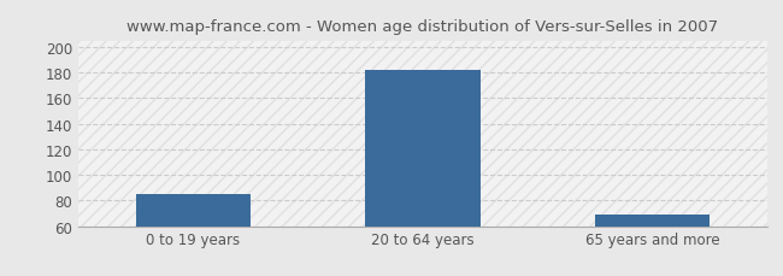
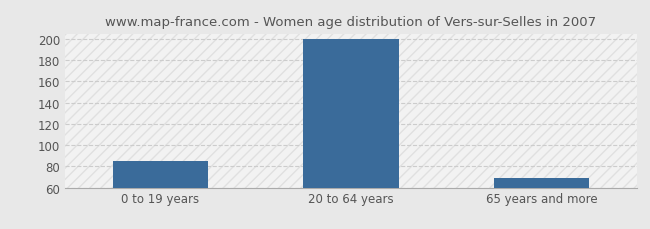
20 to 64 years: 182 -> 200
